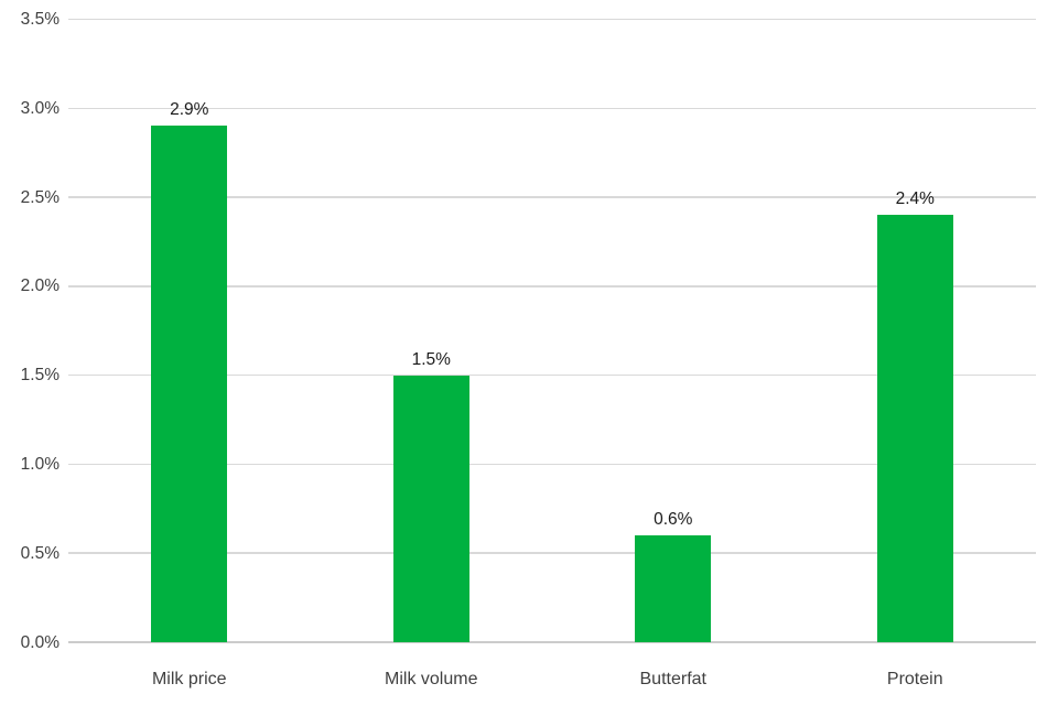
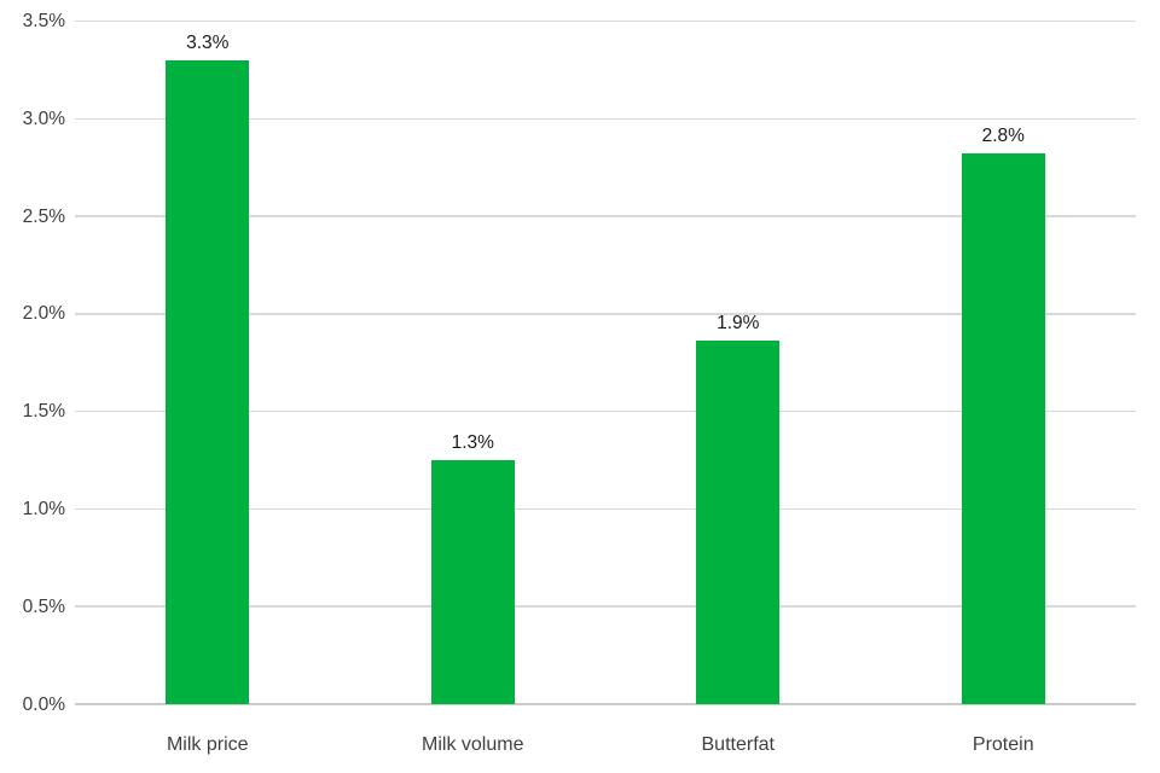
Milk price: 2.9% -> 3.3%
Milk volume: 1.5% -> 1.3%
Butterfat: 0.6% -> 1.9%
Protein: 2.4% -> 2.8%
